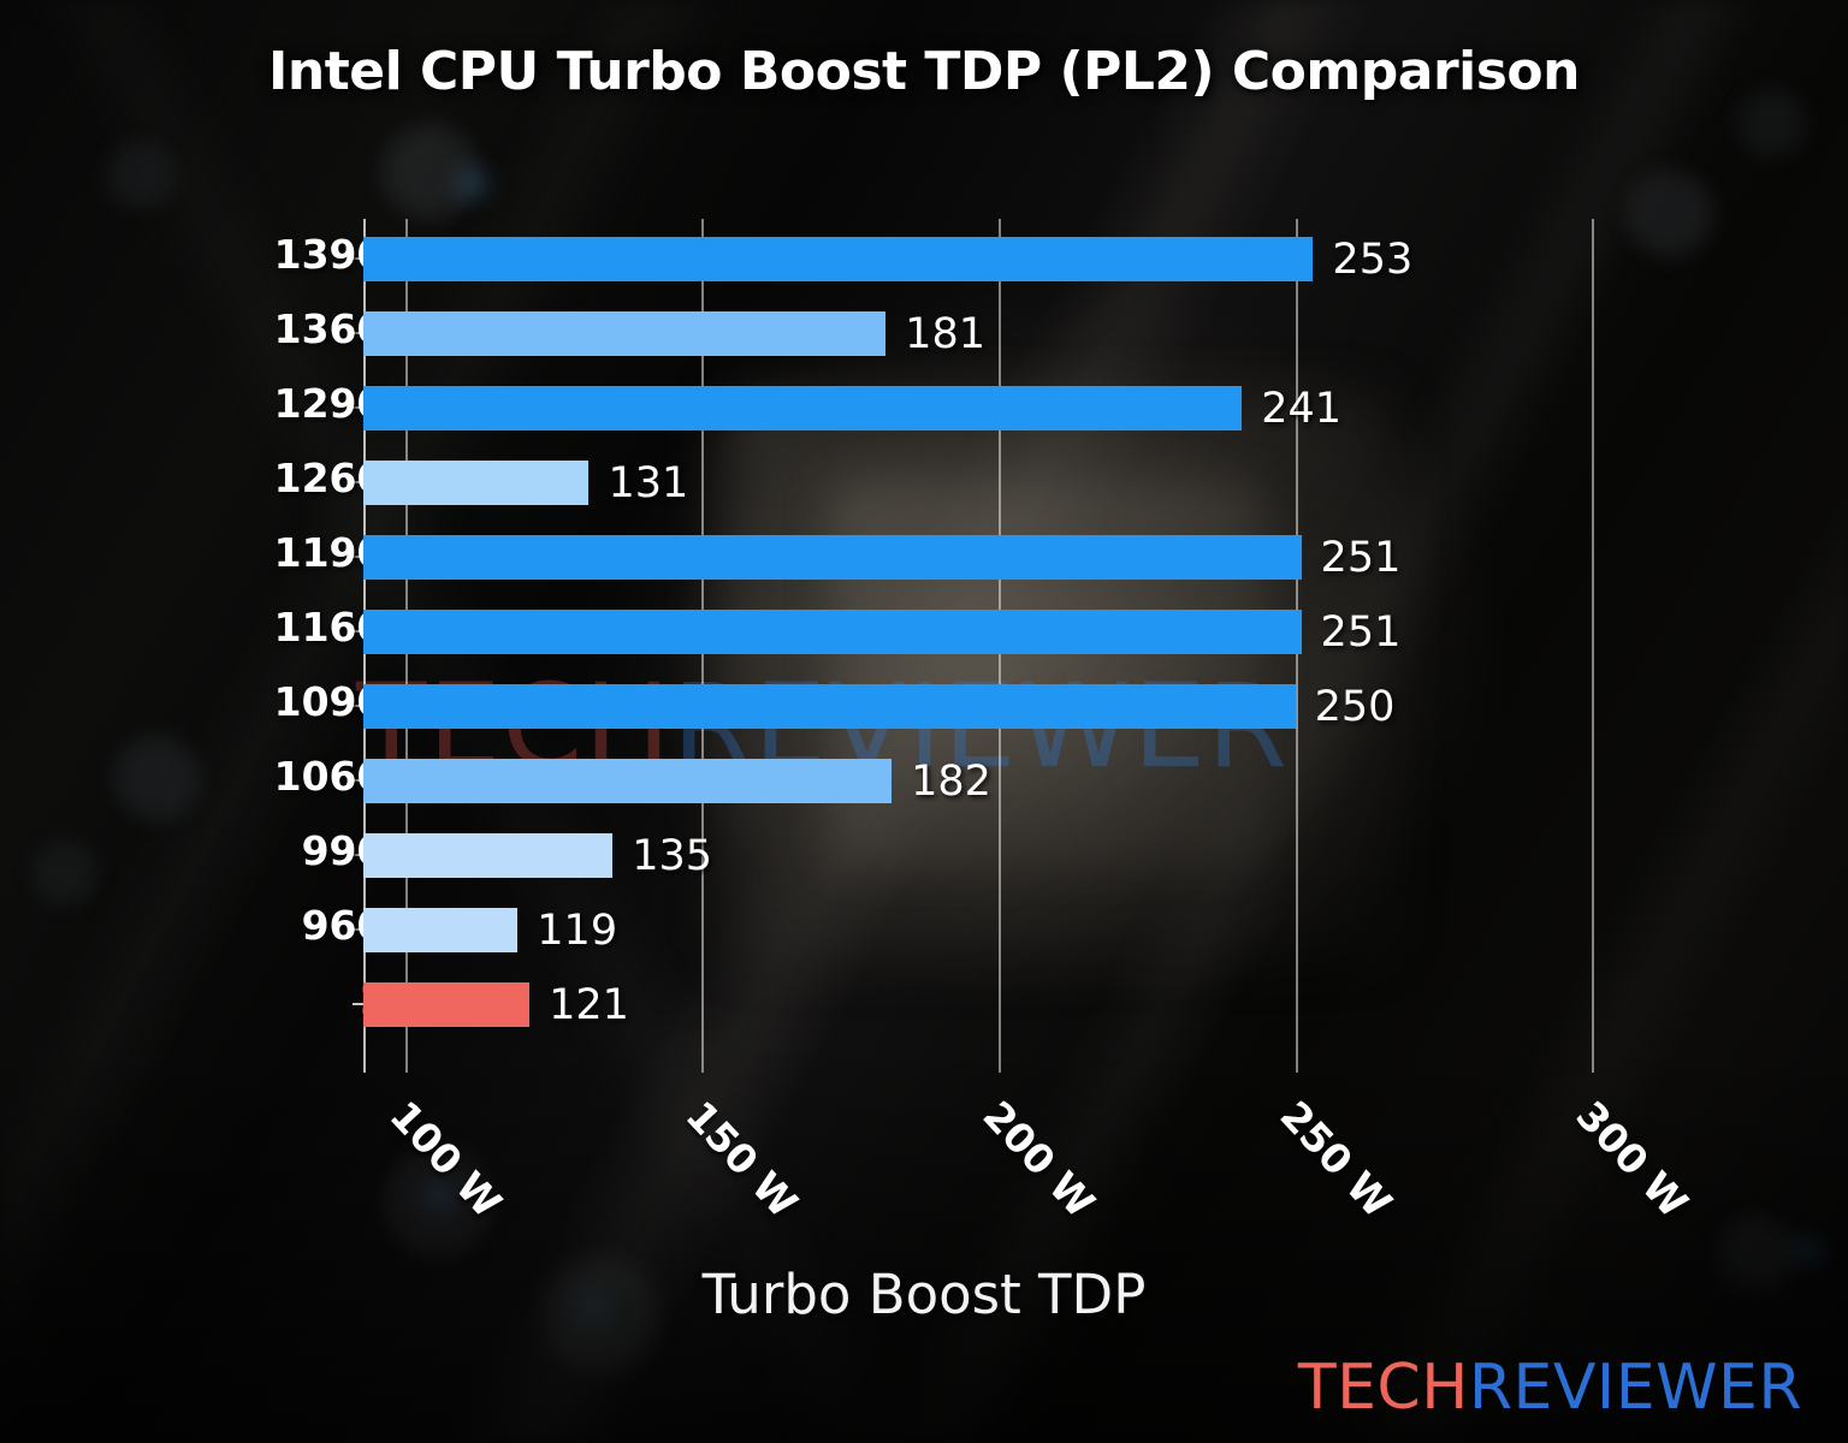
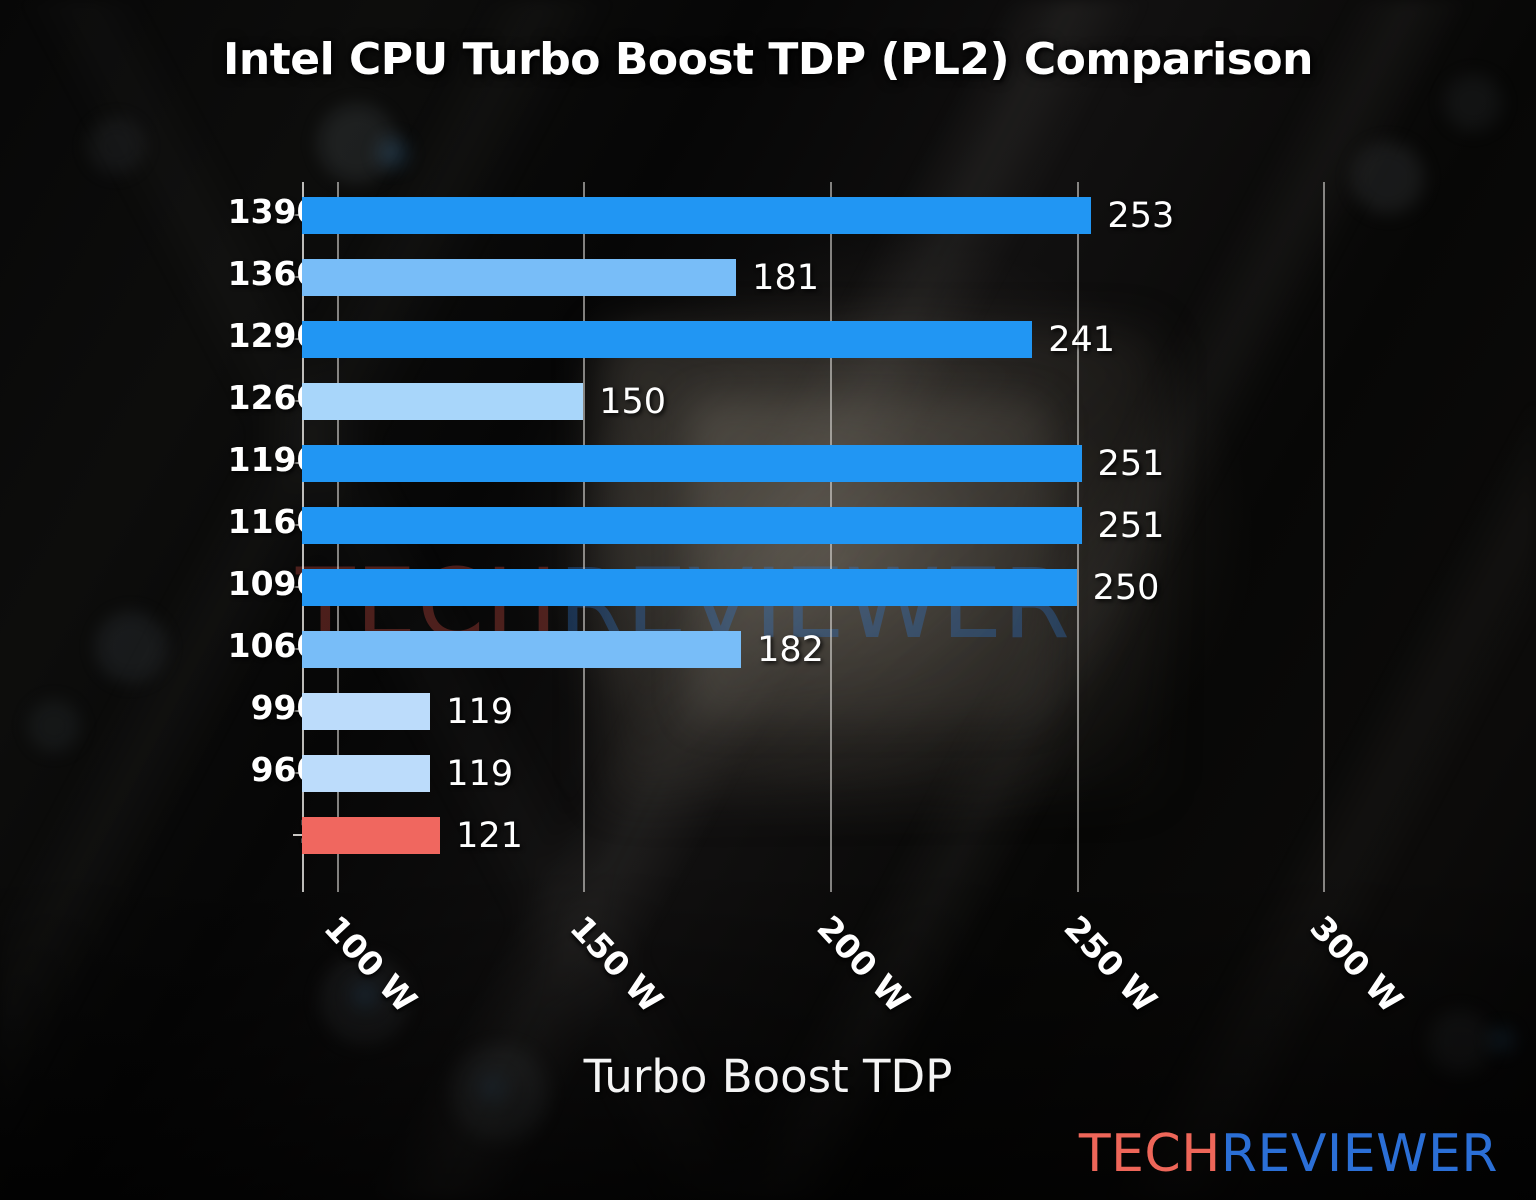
12600K: 131 -> 150
9900K: 135 -> 119
